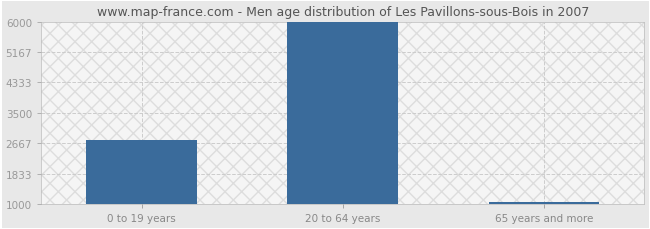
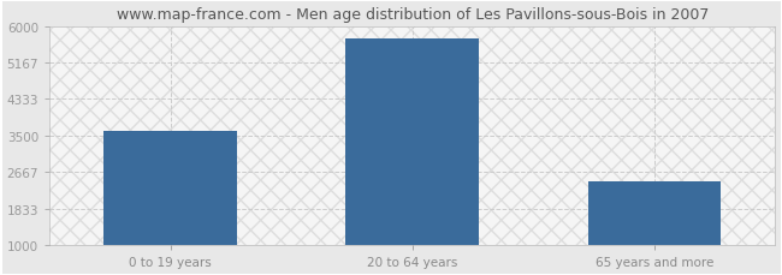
0 to 19 years: 2750 -> 3600
20 to 64 years: 5980 -> 5700
65 years and more: 1060 -> 2450
